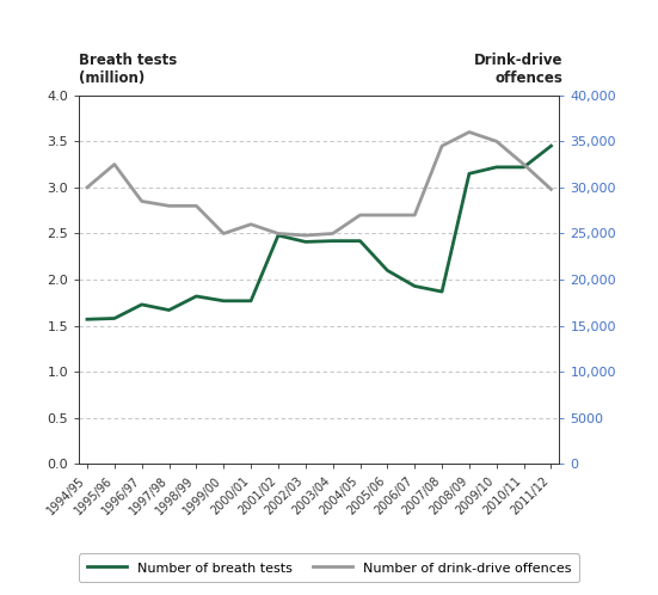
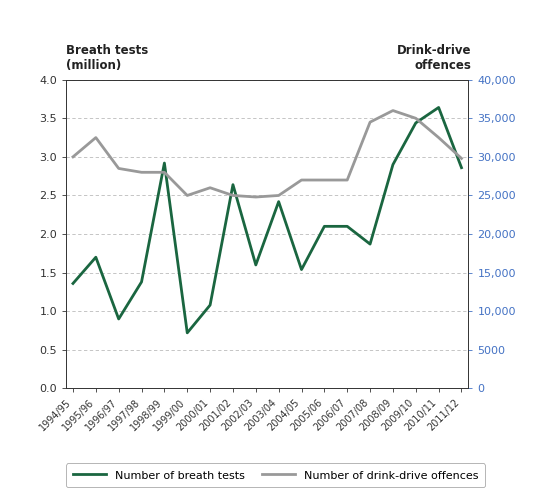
Number of breath tests/1994/95: 1.57 -> 1.36
Number of breath tests/1995/96: 1.58 -> 1.70
Number of breath tests/1996/97: 1.73 -> 0.90
Number of breath tests/1997/98: 1.67 -> 1.38
Number of breath tests/1998/99: 1.82 -> 2.92
Number of breath tests/1999/00: 1.77 -> 0.72
Number of breath tests/2000/01: 1.77 -> 1.08
Number of breath tests/2001/02: 2.48 -> 2.64
Number of breath tests/2002/03: 2.41 -> 1.60
Number of breath tests/2004/05: 2.42 -> 1.54
Number of breath tests/2006/07: 1.93 -> 2.10
Number of breath tests/2008/09: 3.15 -> 2.90
Number of breath tests/2009/10: 3.22 -> 3.44
Number of breath tests/2010/11: 3.22 -> 3.64
Number of breath tests/2011/12: 3.45 -> 2.86
